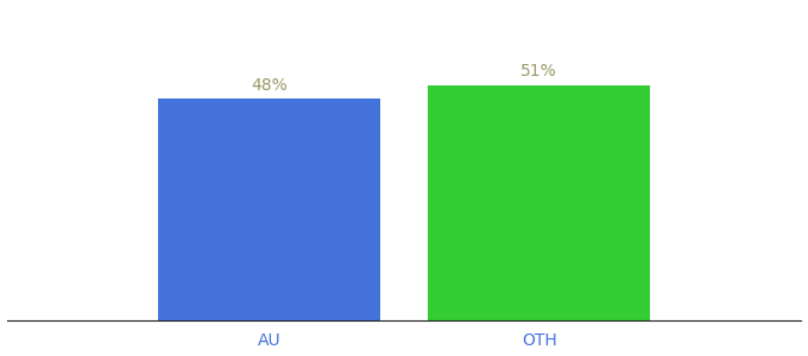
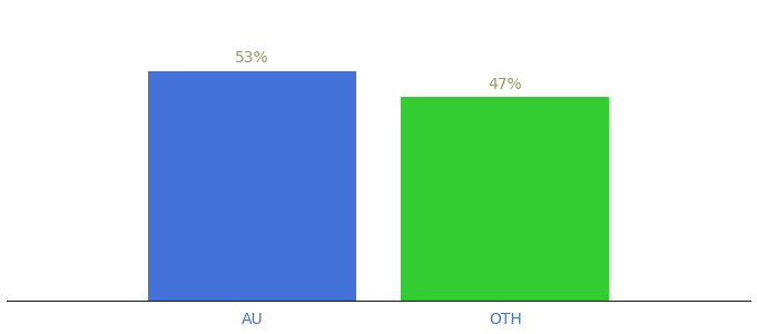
AU: 48% -> 53%
OTH: 51% -> 47%
